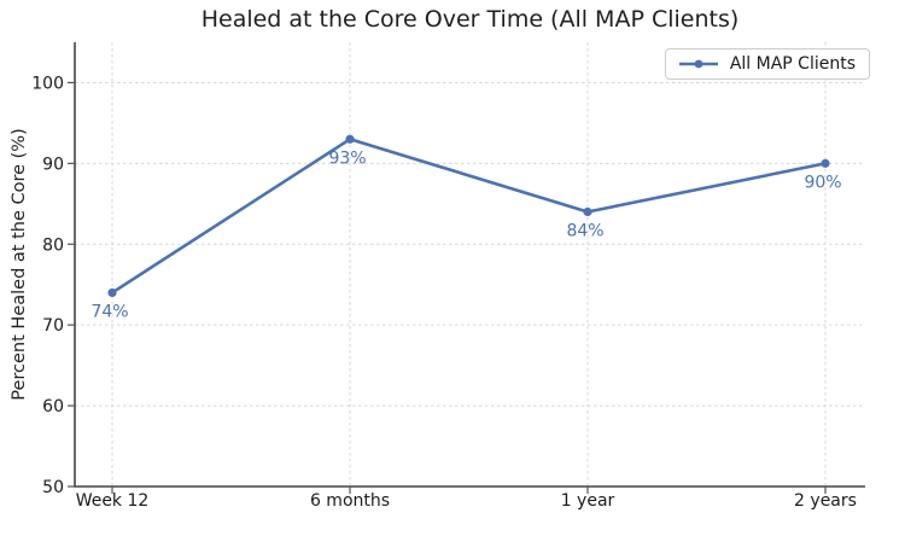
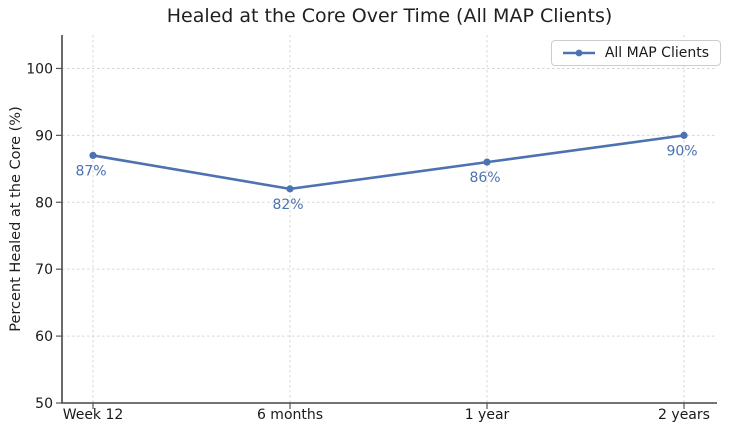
Week 12: 74% -> 87%
6 months: 93% -> 82%
1 year: 84% -> 86%
